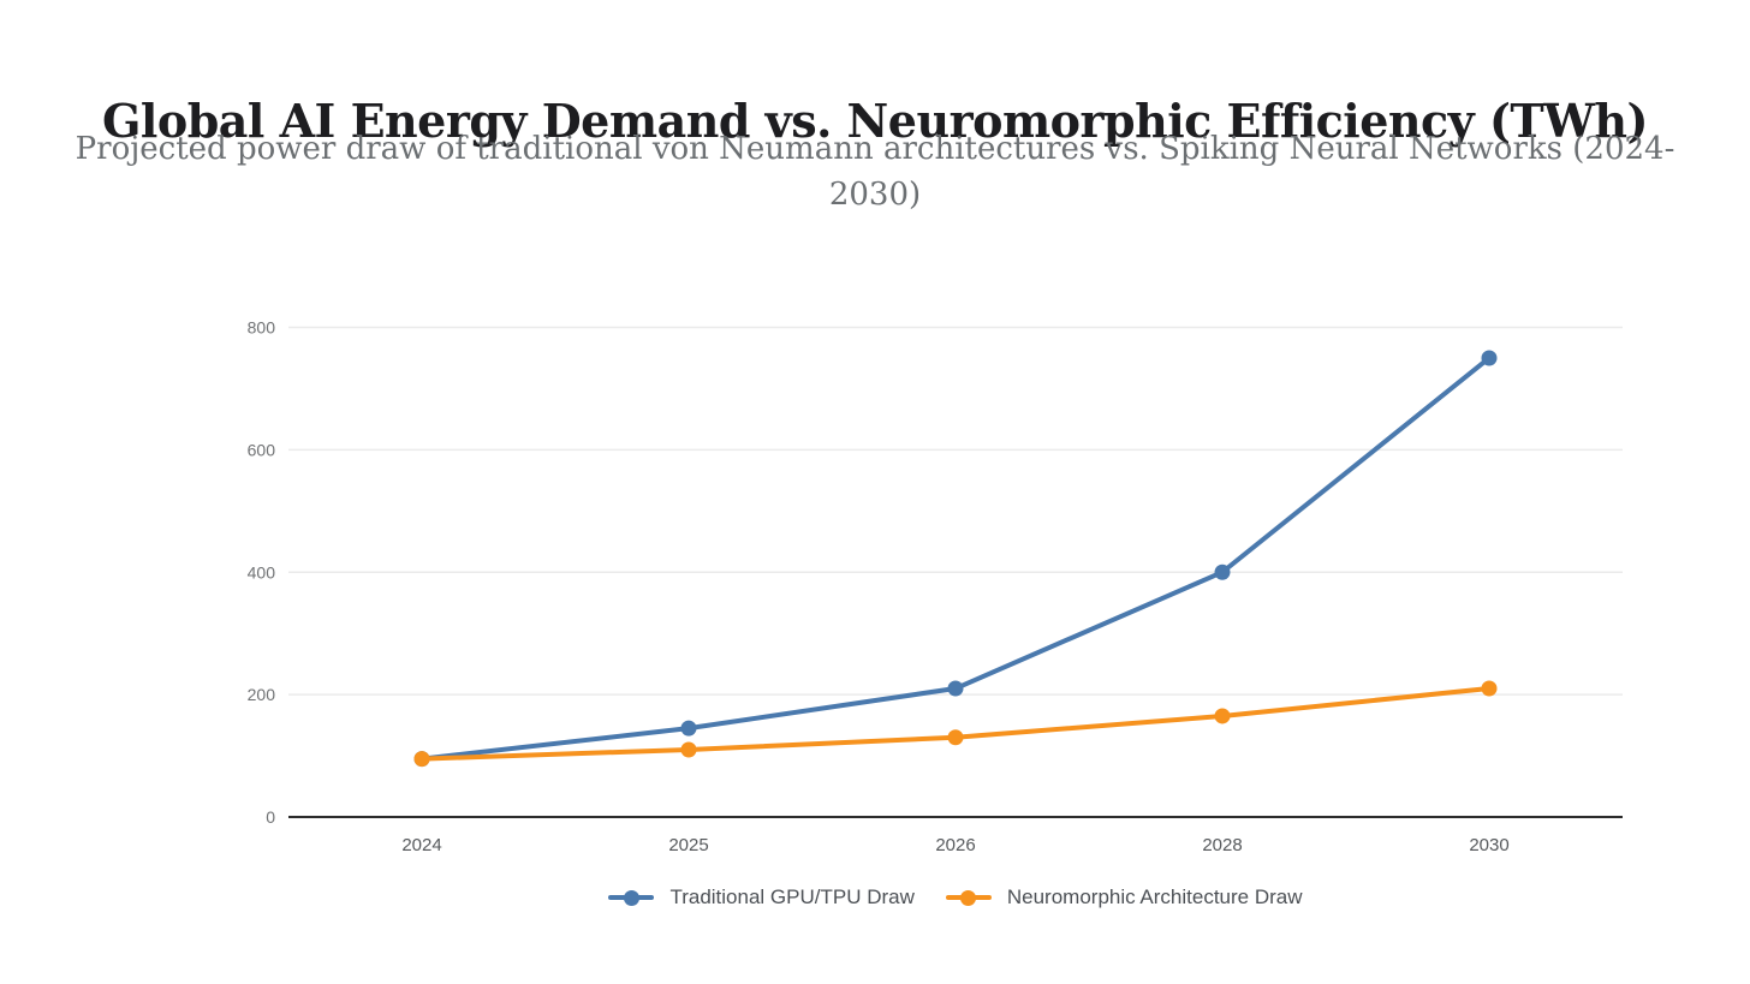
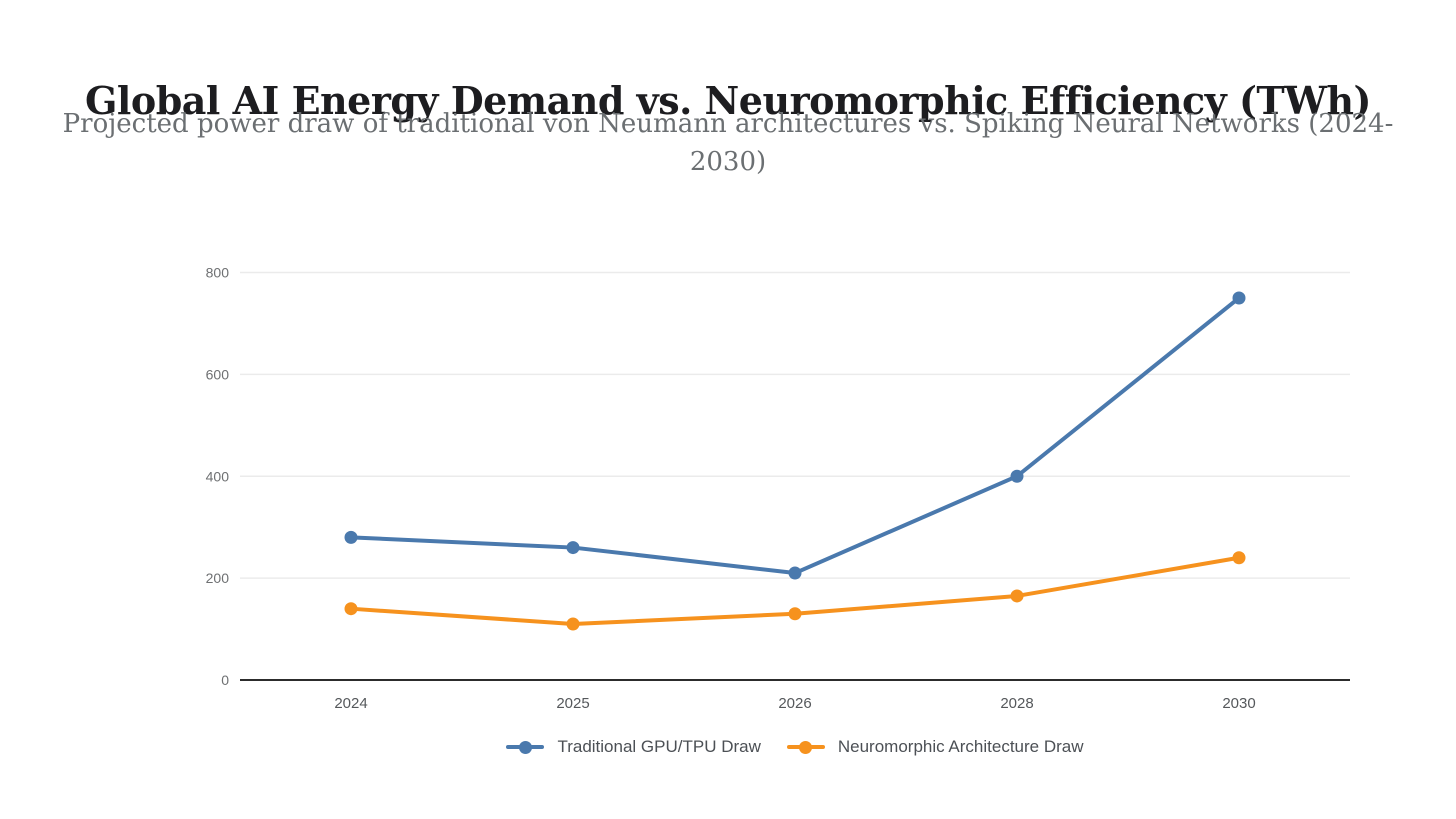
Traditional GPU/TPU Draw/2024: 100 -> 280
Neuromorphic Architecture Draw/2024: 100 -> 140
Traditional GPU/TPU Draw/2025: 140 -> 260
Neuromorphic Architecture Draw/2030: 210 -> 240
